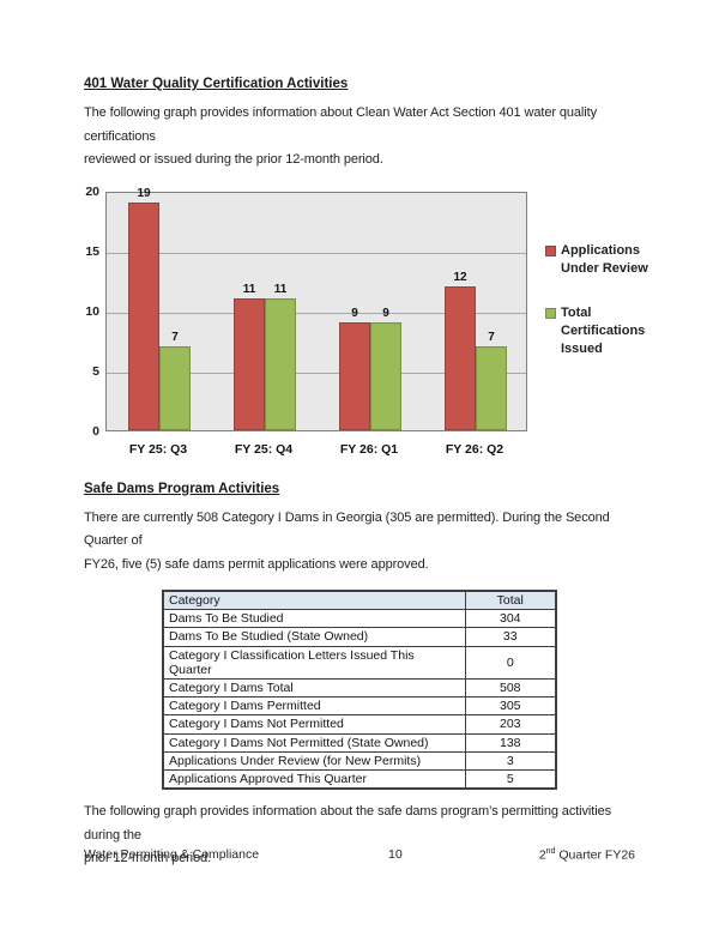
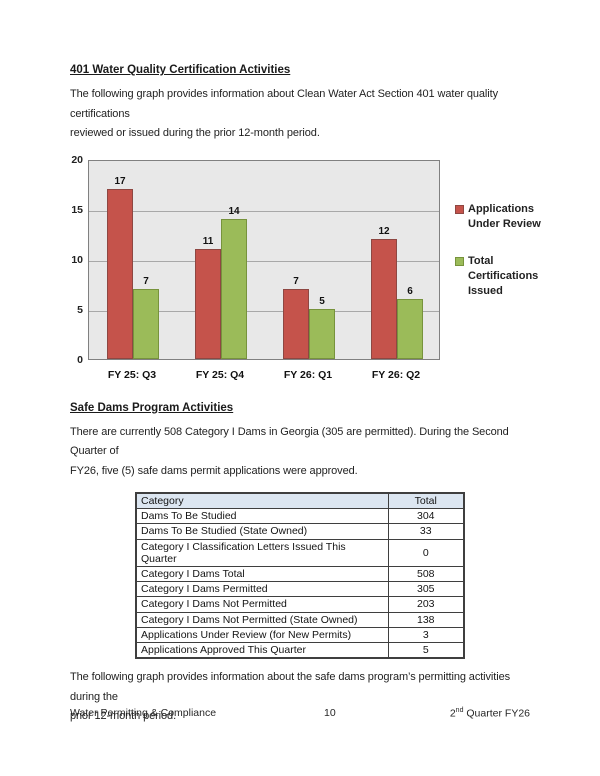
Applications Under Review/FY 25: Q3: 19 -> 17
Total Certifications Issued/FY 25: Q4: 11 -> 14
Applications Under Review/FY 26: Q1: 9 -> 7
Total Certifications Issued/FY 26: Q1: 9 -> 5
Total Certifications Issued/FY 26: Q2: 7 -> 6
